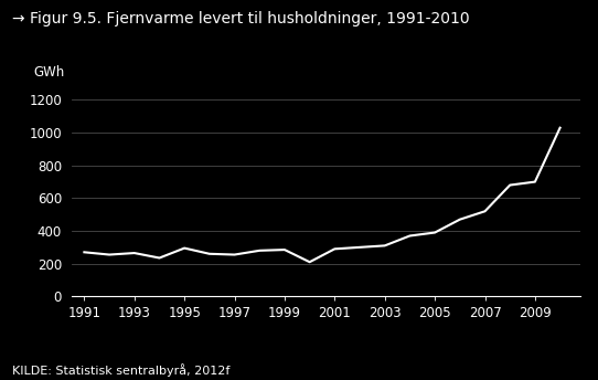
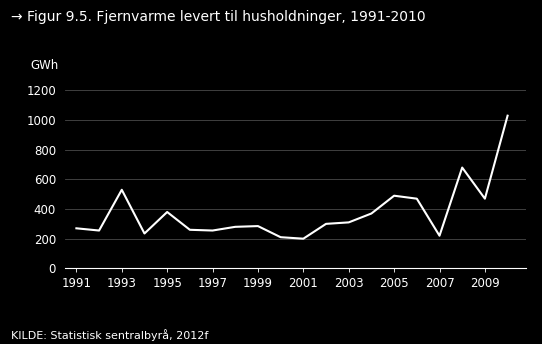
1993: 260 -> 530
1995: 300 -> 380
2001: 290 -> 200
2005: 390 -> 490
2007: 520 -> 220
2009: 700 -> 470
